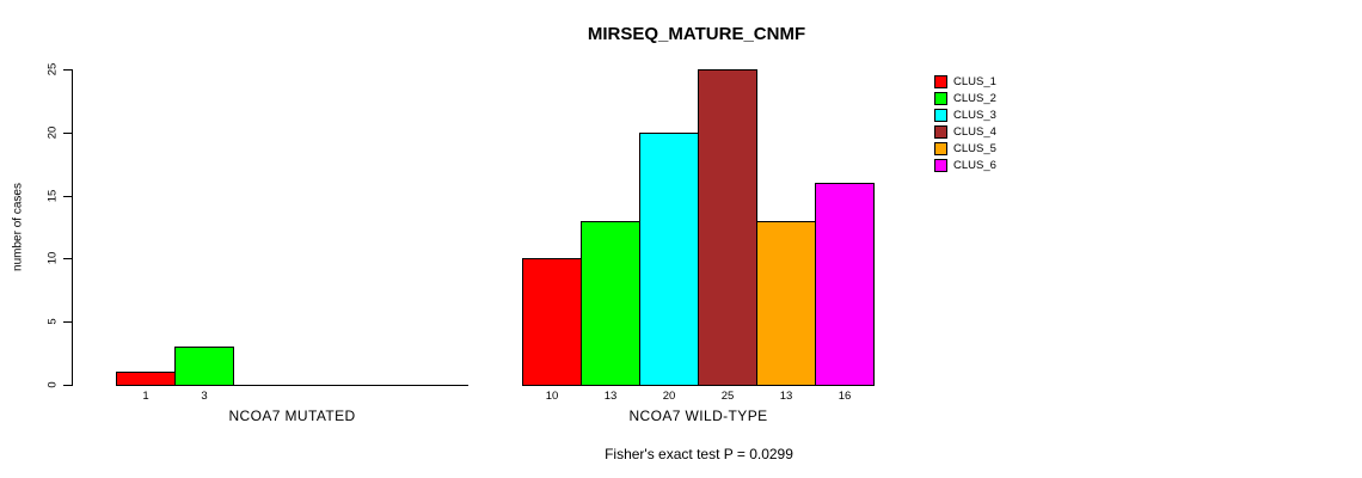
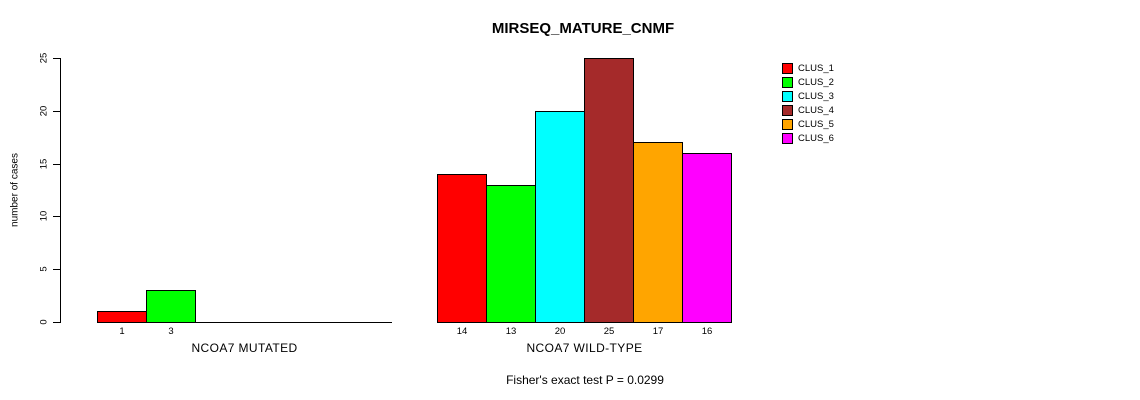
CLUS_1/NCOA7 WILD-TYPE: 10 -> 14
CLUS_5/NCOA7 WILD-TYPE: 13 -> 17
